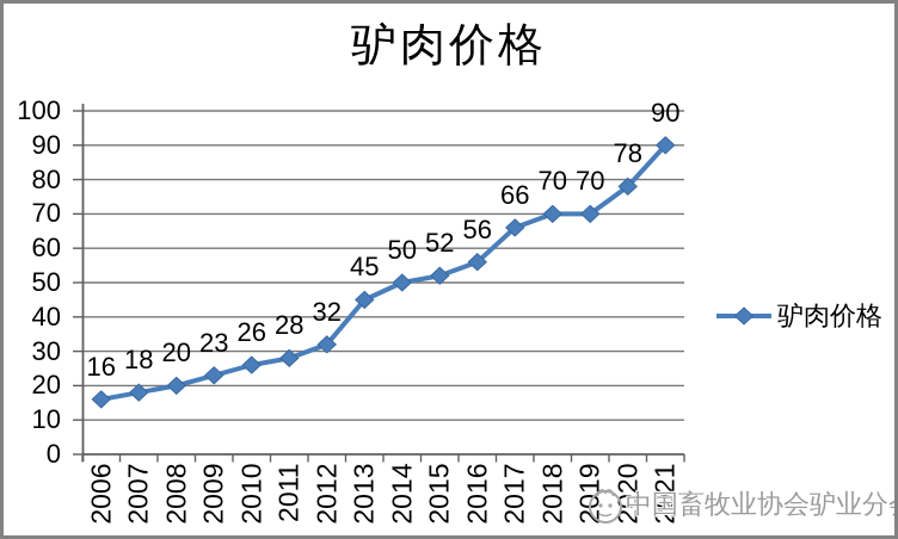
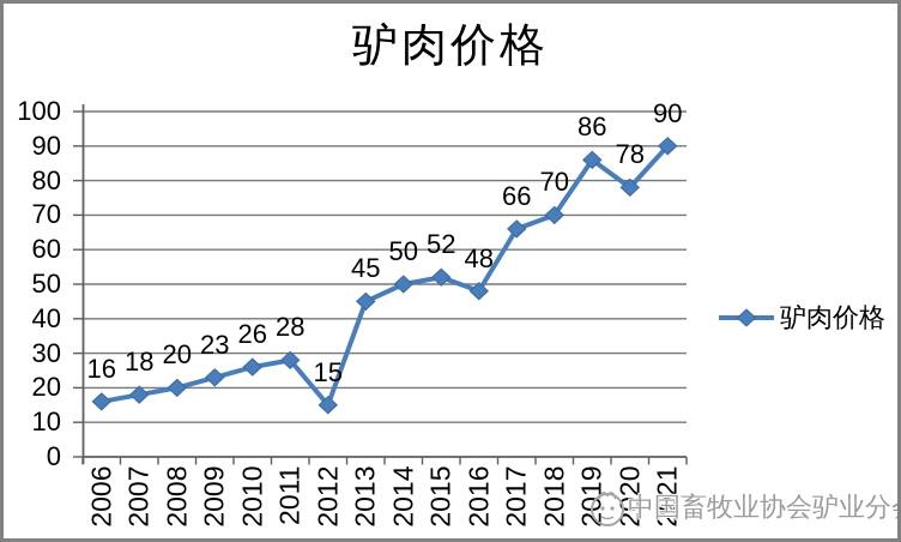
2012: 32 -> 15
2016: 56 -> 48
2019: 70 -> 86
